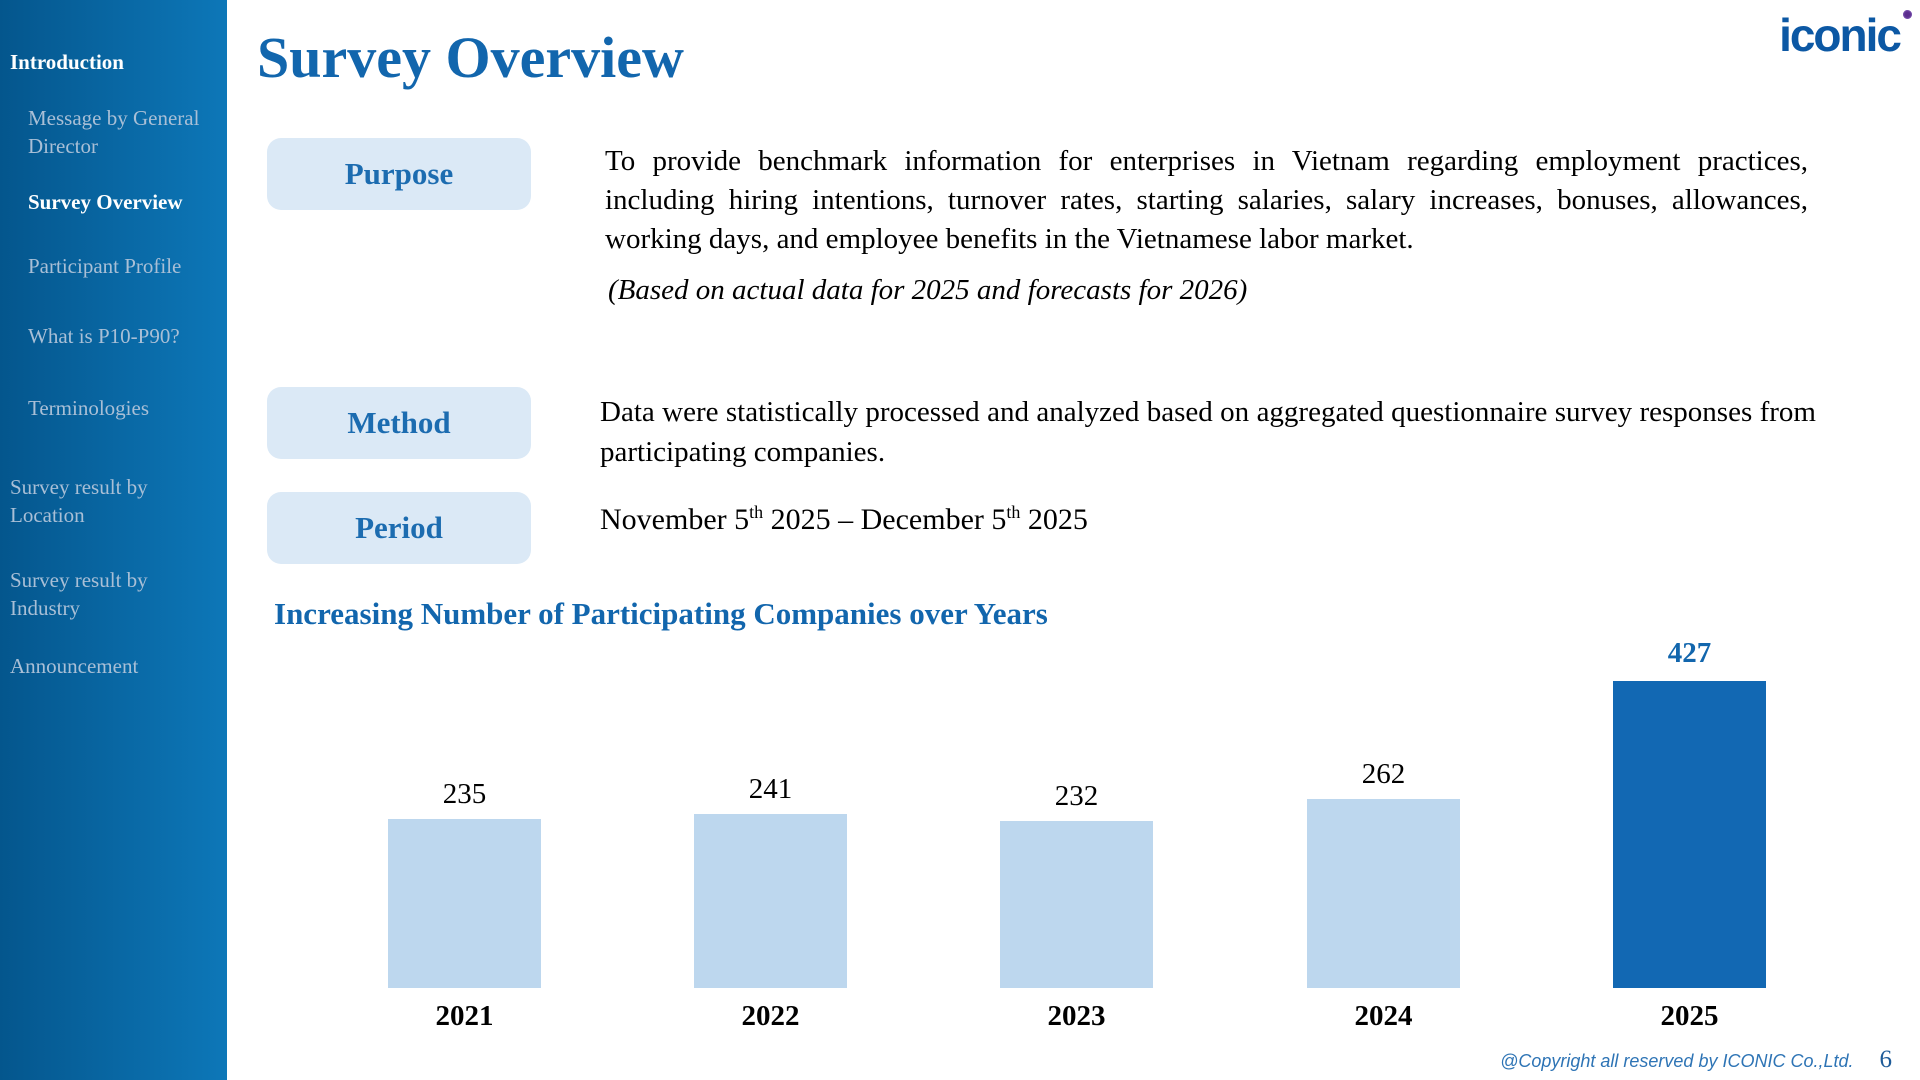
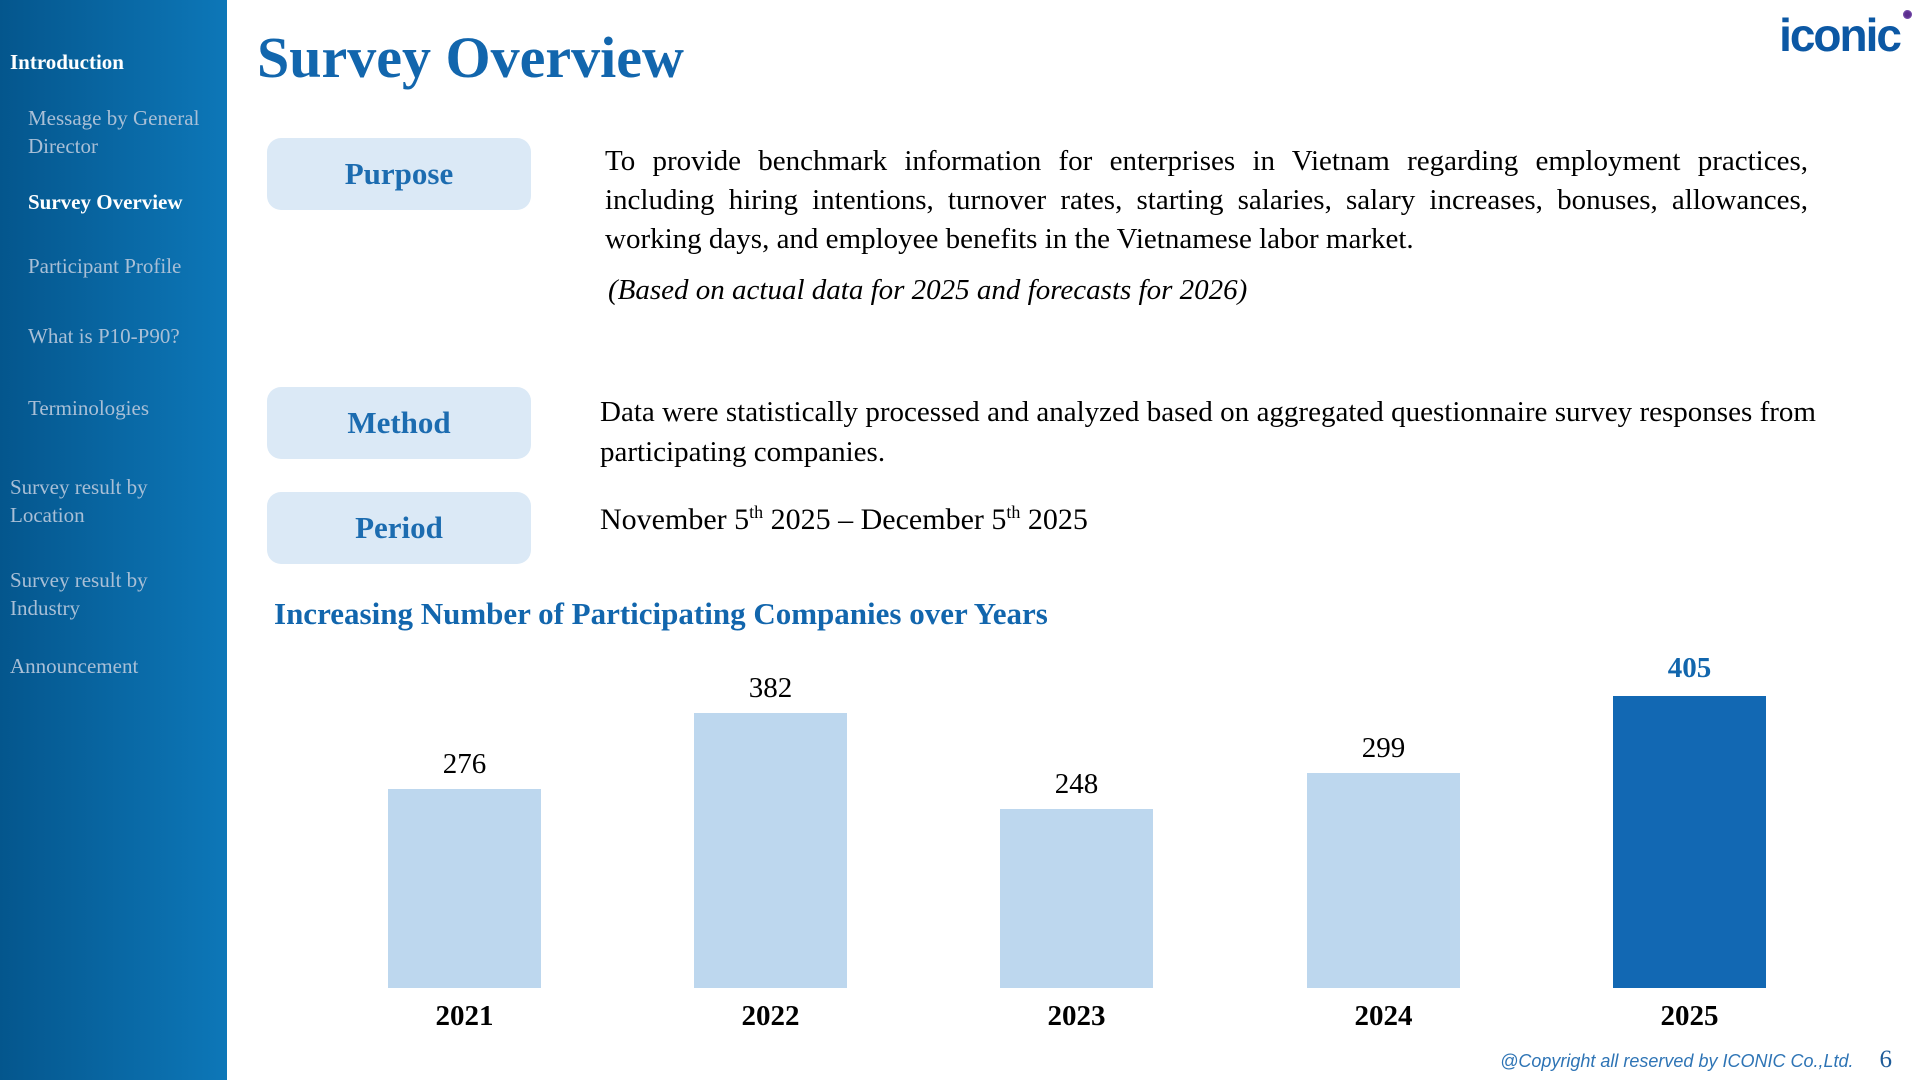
2021: 235 -> 276
2022: 241 -> 382
2023: 232 -> 248
2024: 262 -> 299
2025: 427 -> 405
